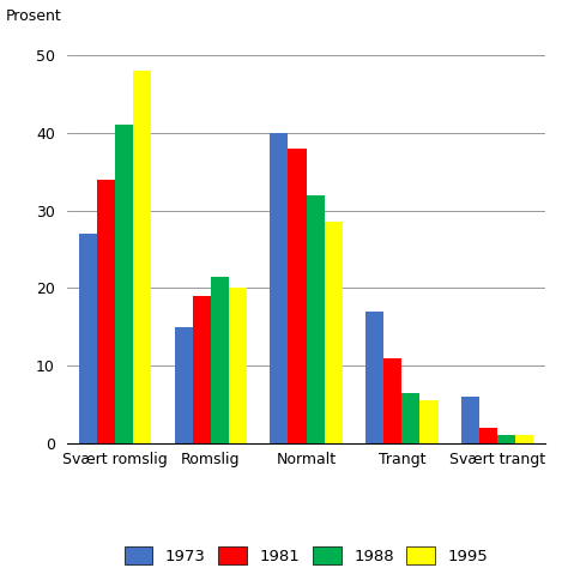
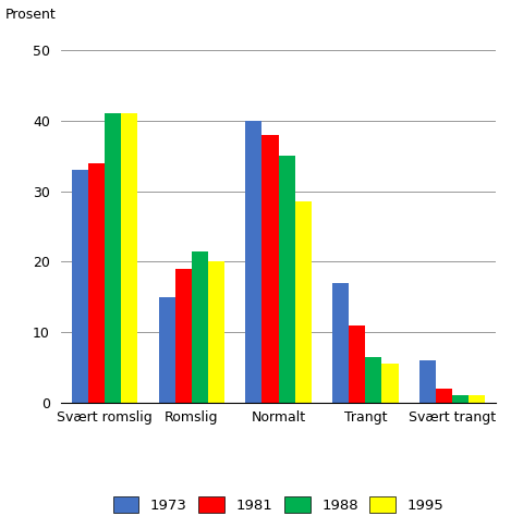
1973/Svært romslig: 27 -> 33
1995/Svært romslig: 48.0 -> 41.0
1988/Normalt: 32.0 -> 35.0
